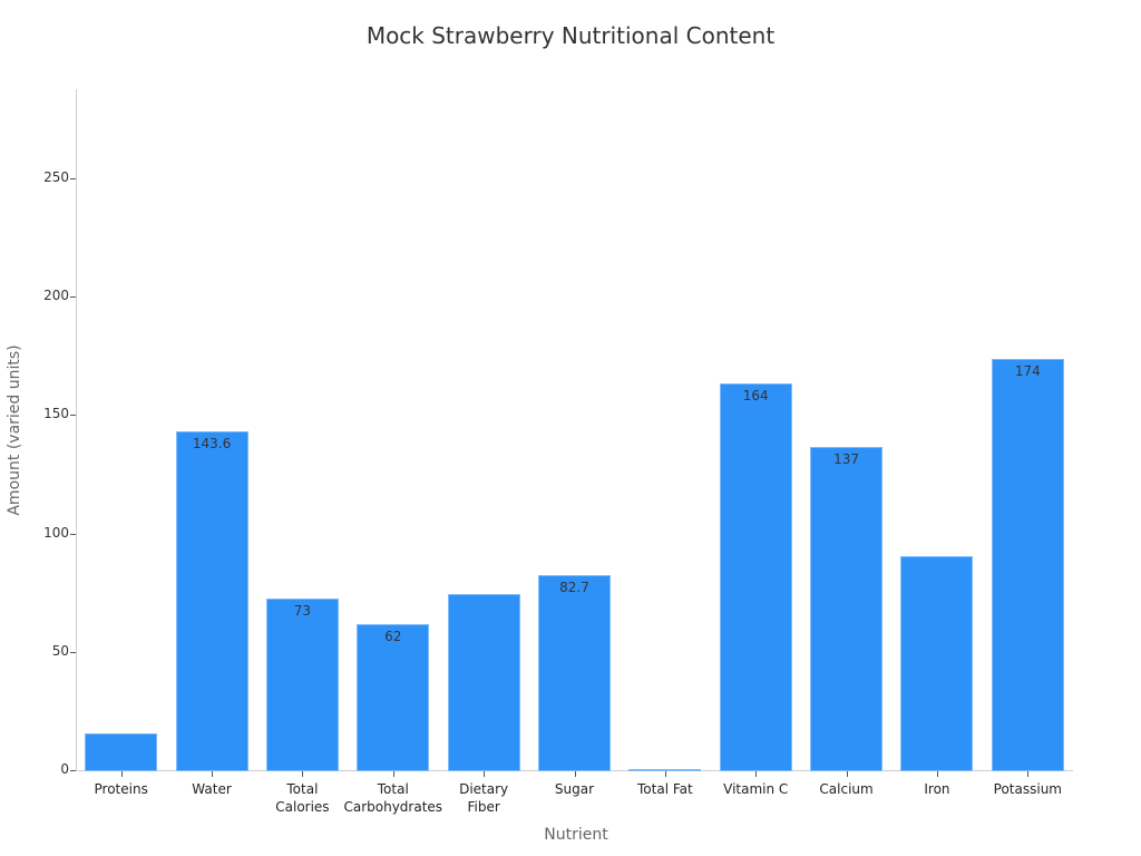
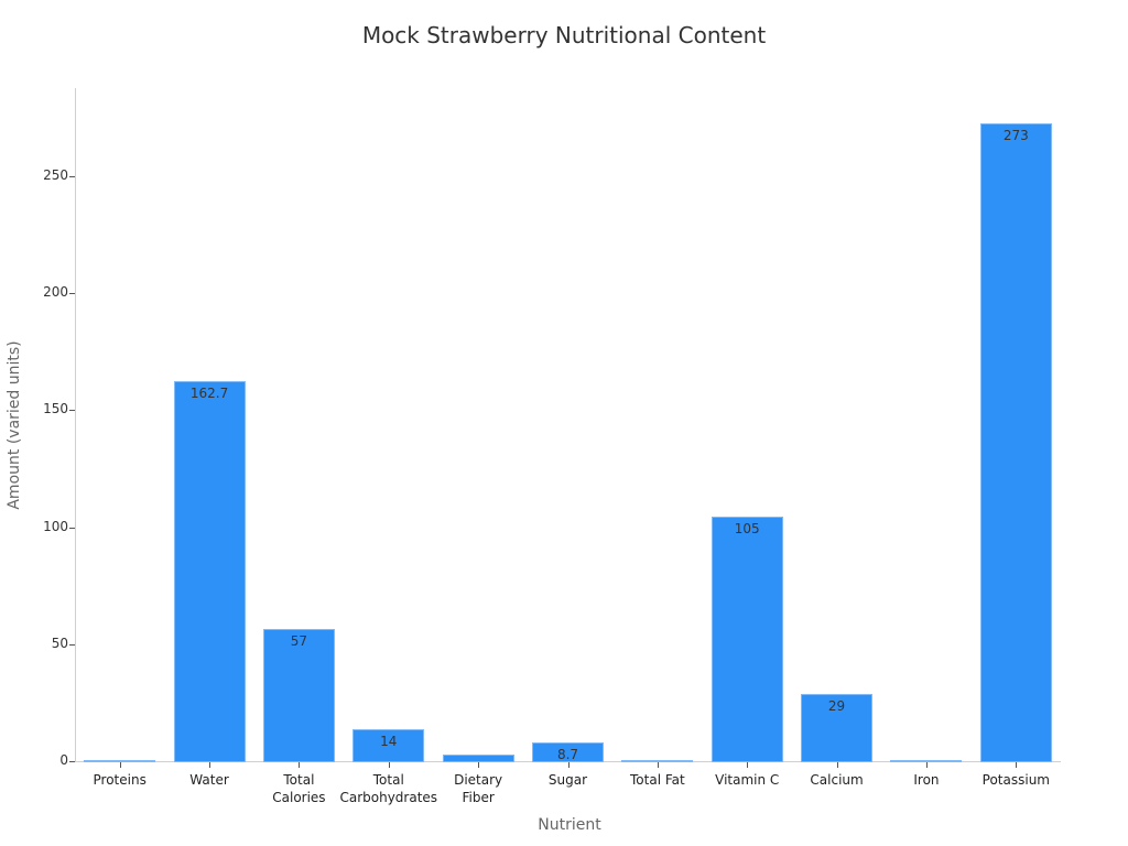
Proteins: 16 -> 1
Water: 143.6 -> 162.7
Total Calories: 73 -> 57
Total Carbohydrates: 62 -> 14
Dietary Fiber: 75 -> 3
Sugar: 82.7 -> 8.7
Vitamin C: 164 -> 105
Calcium: 137 -> 29
Iron: 91 -> 1
Potassium: 174 -> 273
